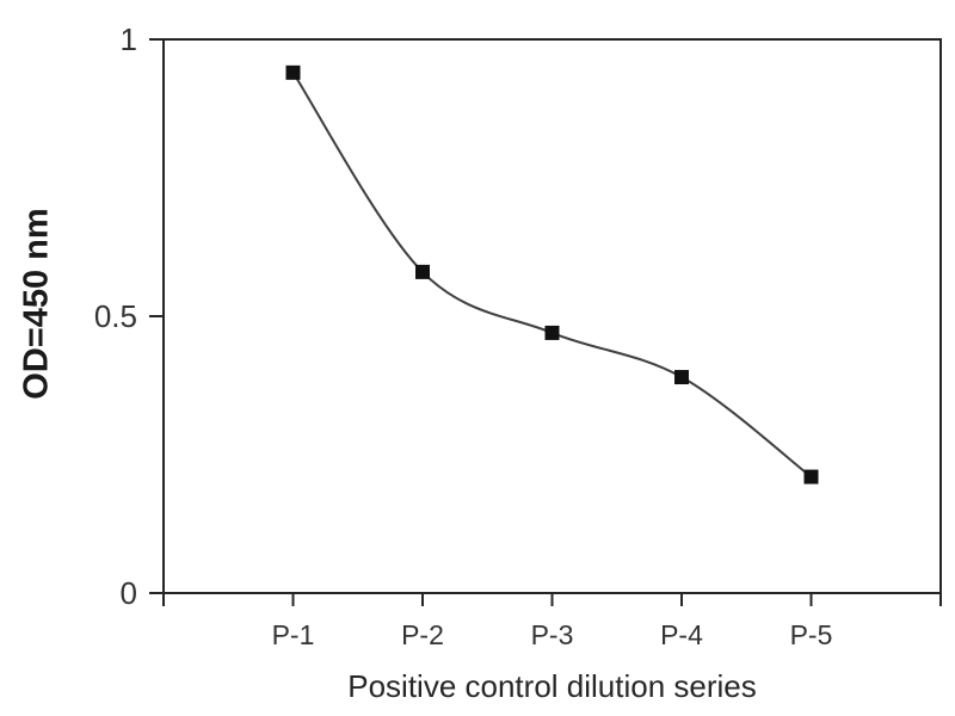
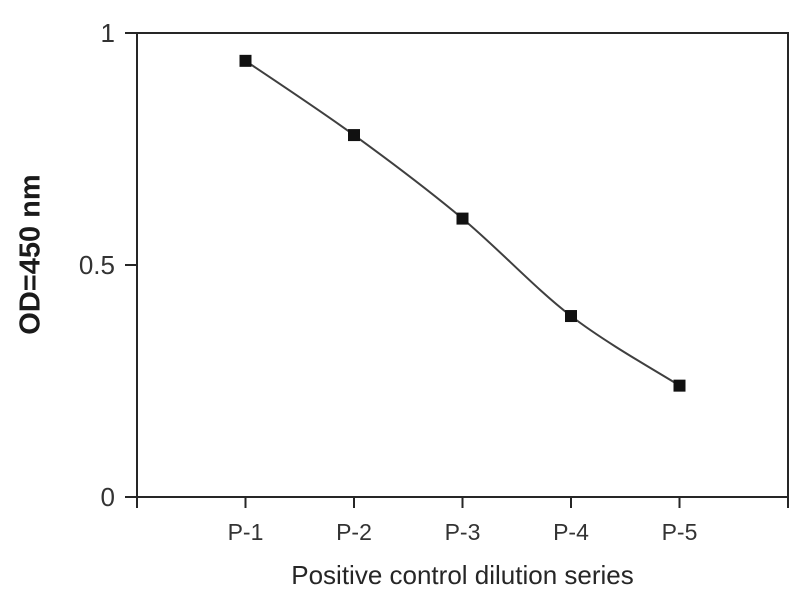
P-2: 0.58 -> 0.78
P-3: 0.47 -> 0.60
P-5: 0.21 -> 0.24
